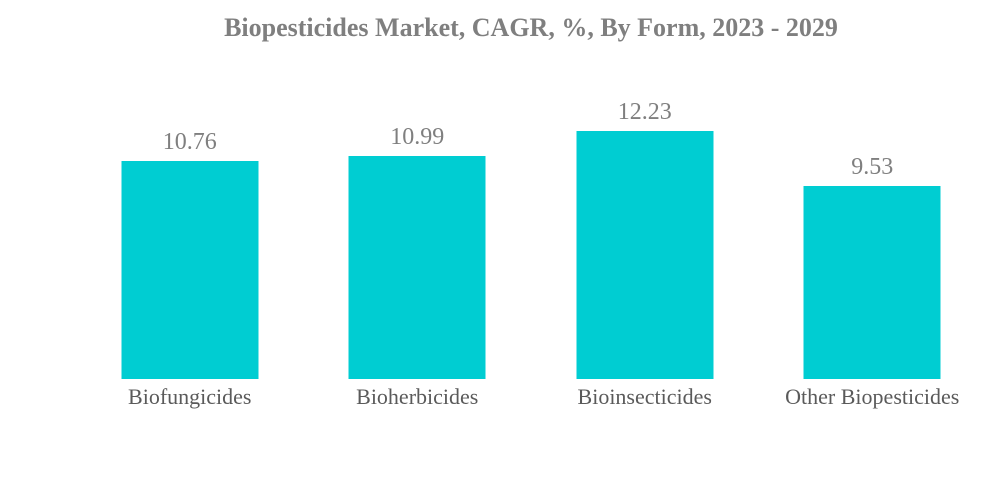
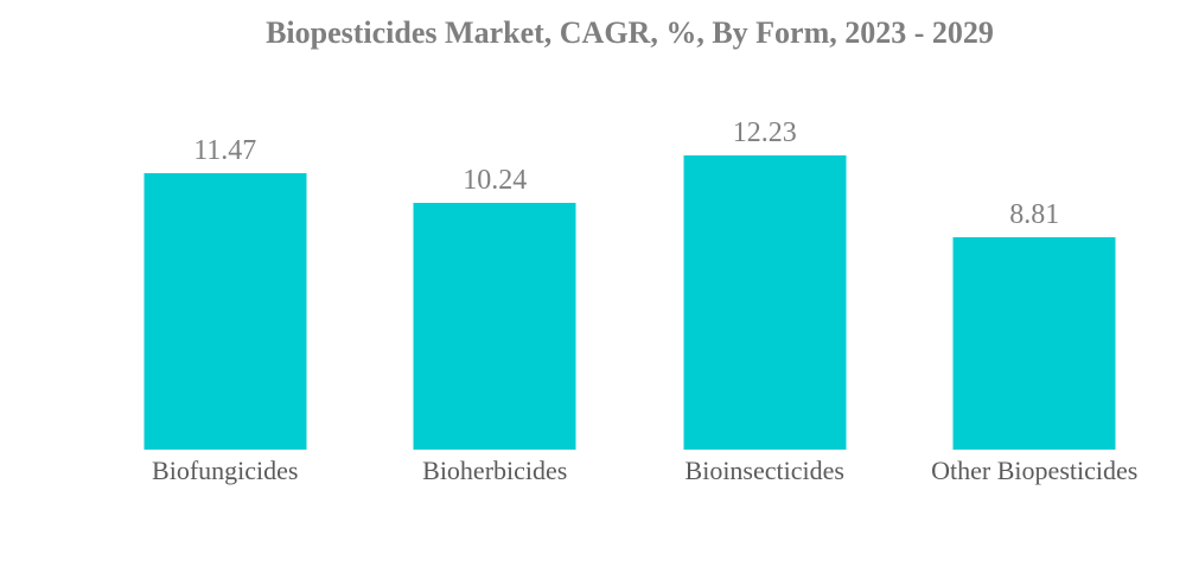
Biofungicides: 10.76 -> 11.47
Bioherbicides: 10.99 -> 10.24
Other Biopesticides: 9.53 -> 8.81
